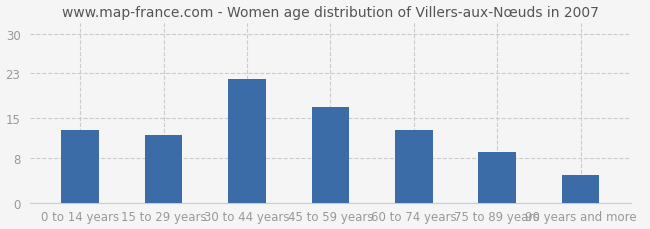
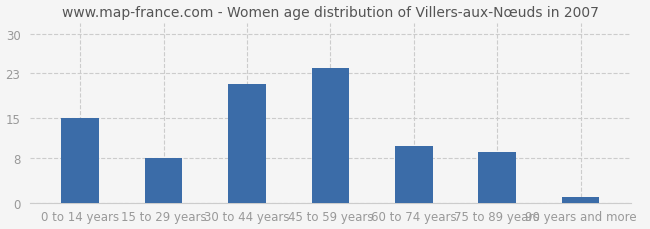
0 to 14 years: 13 -> 15
15 to 29 years: 12 -> 8
30 to 44 years: 22 -> 21
45 to 59 years: 17 -> 24
60 to 74 years: 13 -> 10
90 years and more: 5 -> 1
